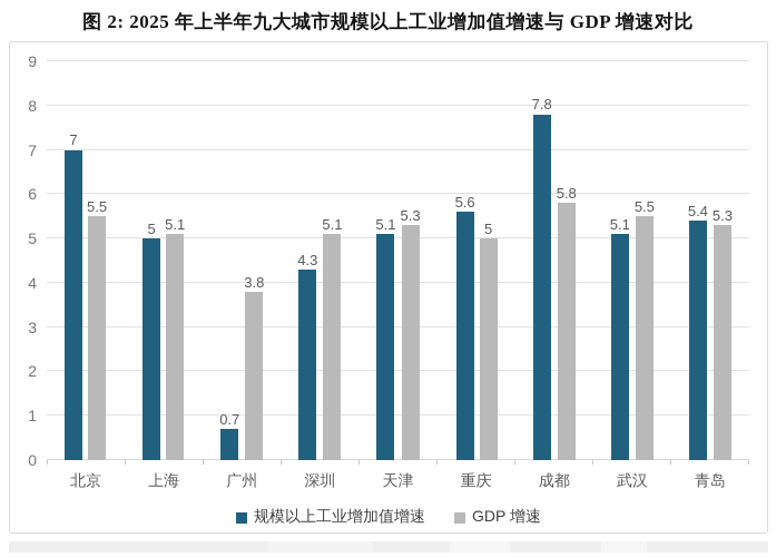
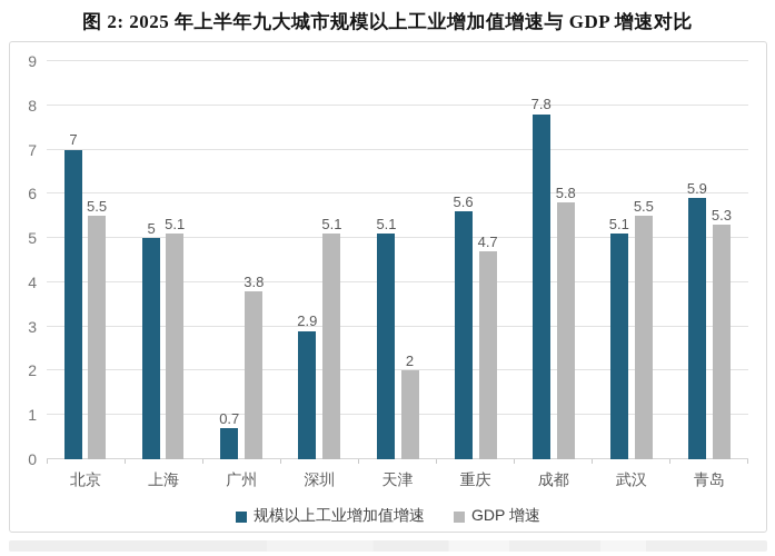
规模以上工业增加值增速/深圳: 4.3 -> 2.9
GDP 增速/天津: 5.3 -> 2
GDP 增速/重庆: 5 -> 4.7
规模以上工业增加值增速/青岛: 5.4 -> 5.9
